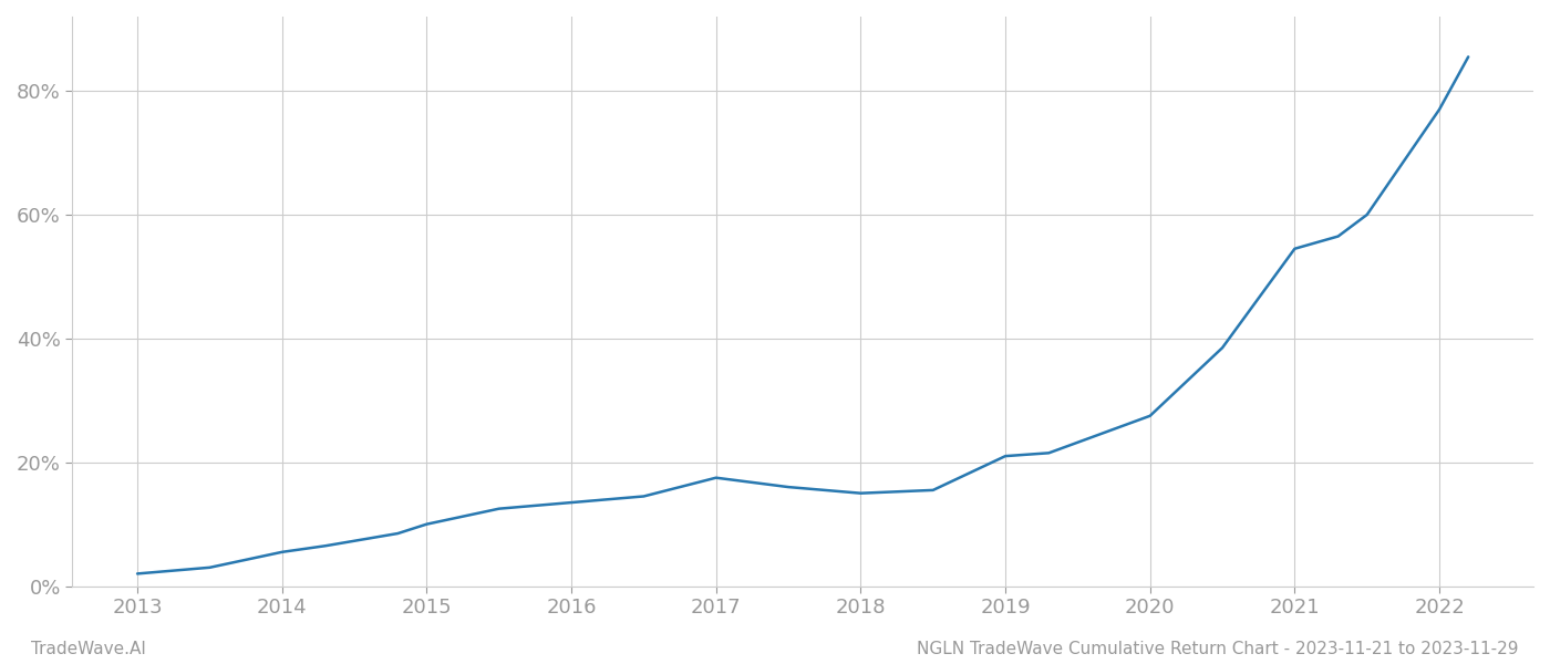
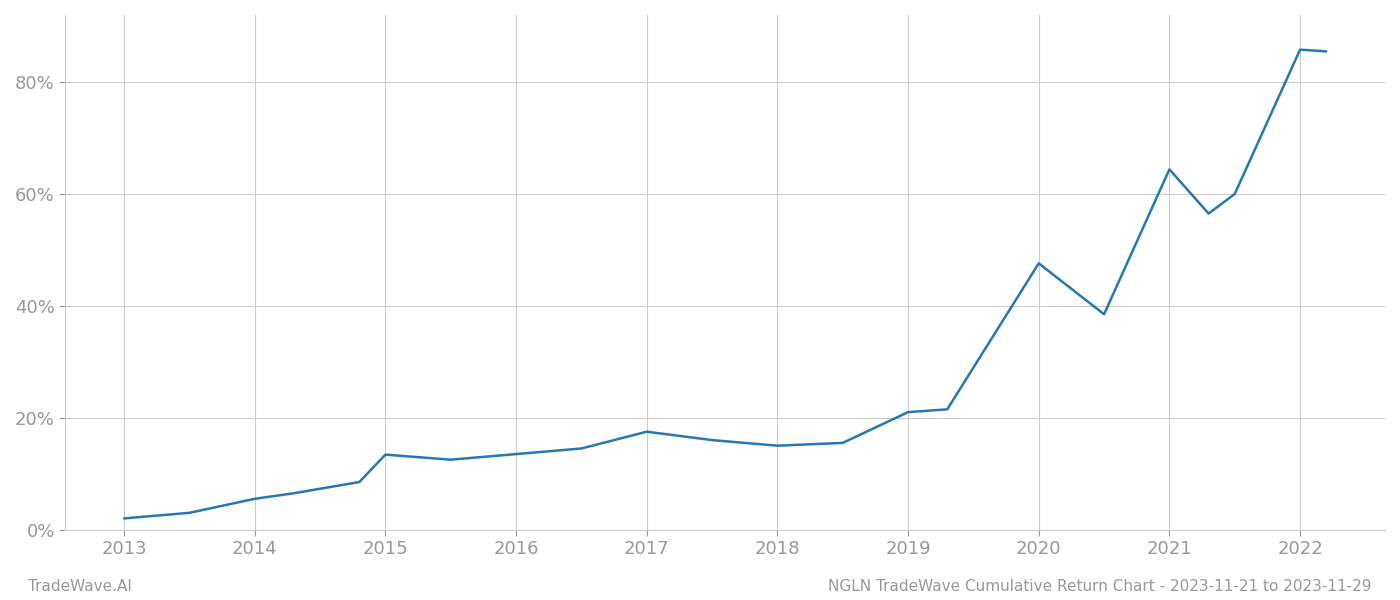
2015: 10.0% -> 13.4%
2020: 27.5% -> 47.6%
2021: 54.5% -> 64.4%
2022: 77.0% -> 85.8%
